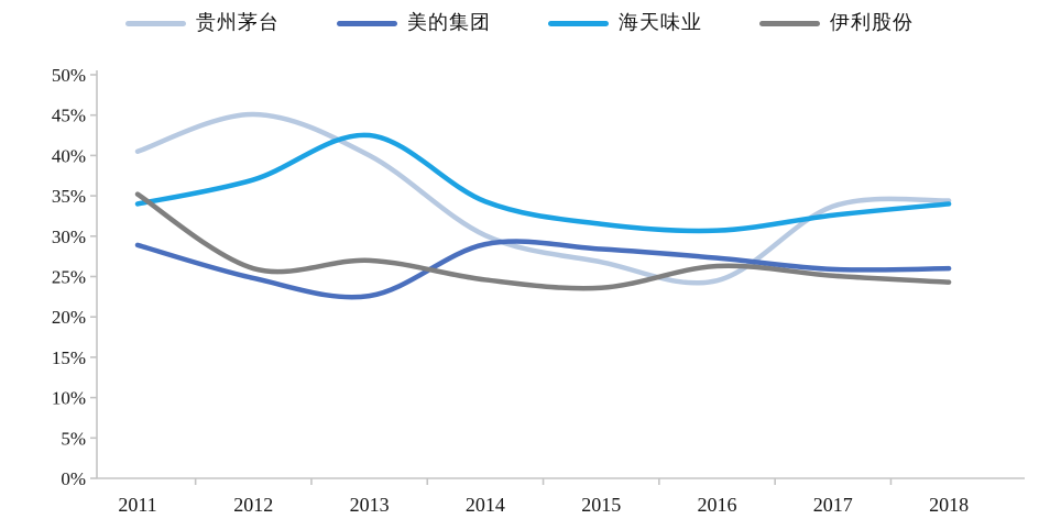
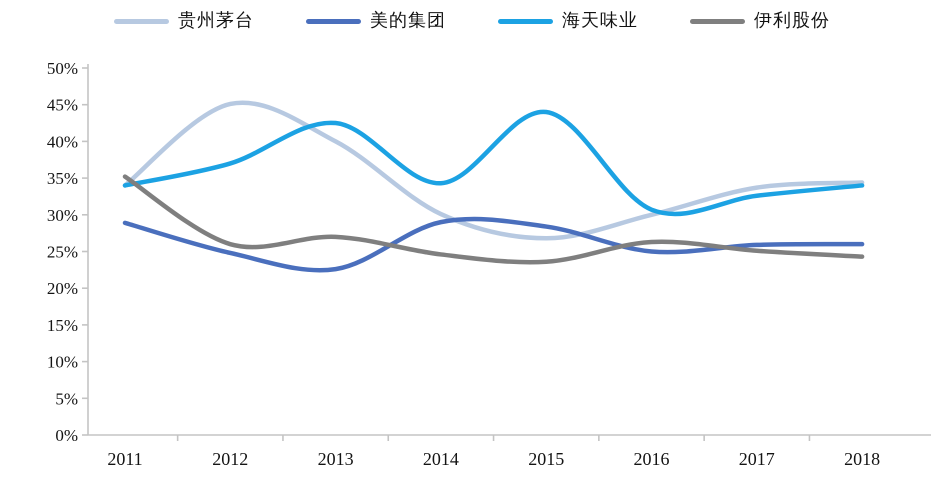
贵州茅台/2011: 40% -> 34%
海天味业/2015: 32% -> 44%
贵州茅台/2016: 24% -> 30%
美的集团/2016: 27% -> 25%
